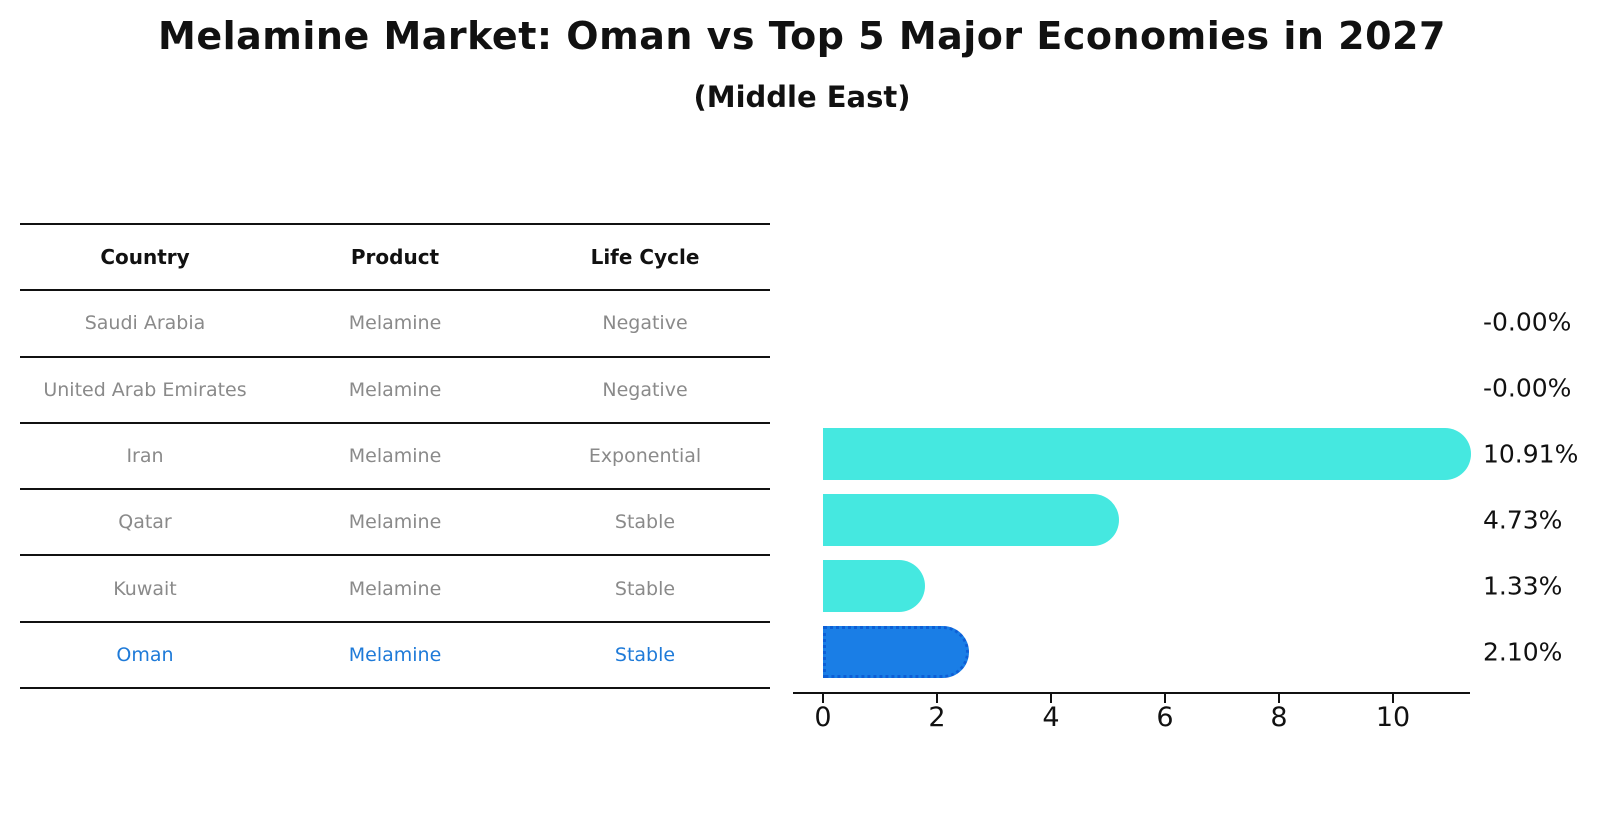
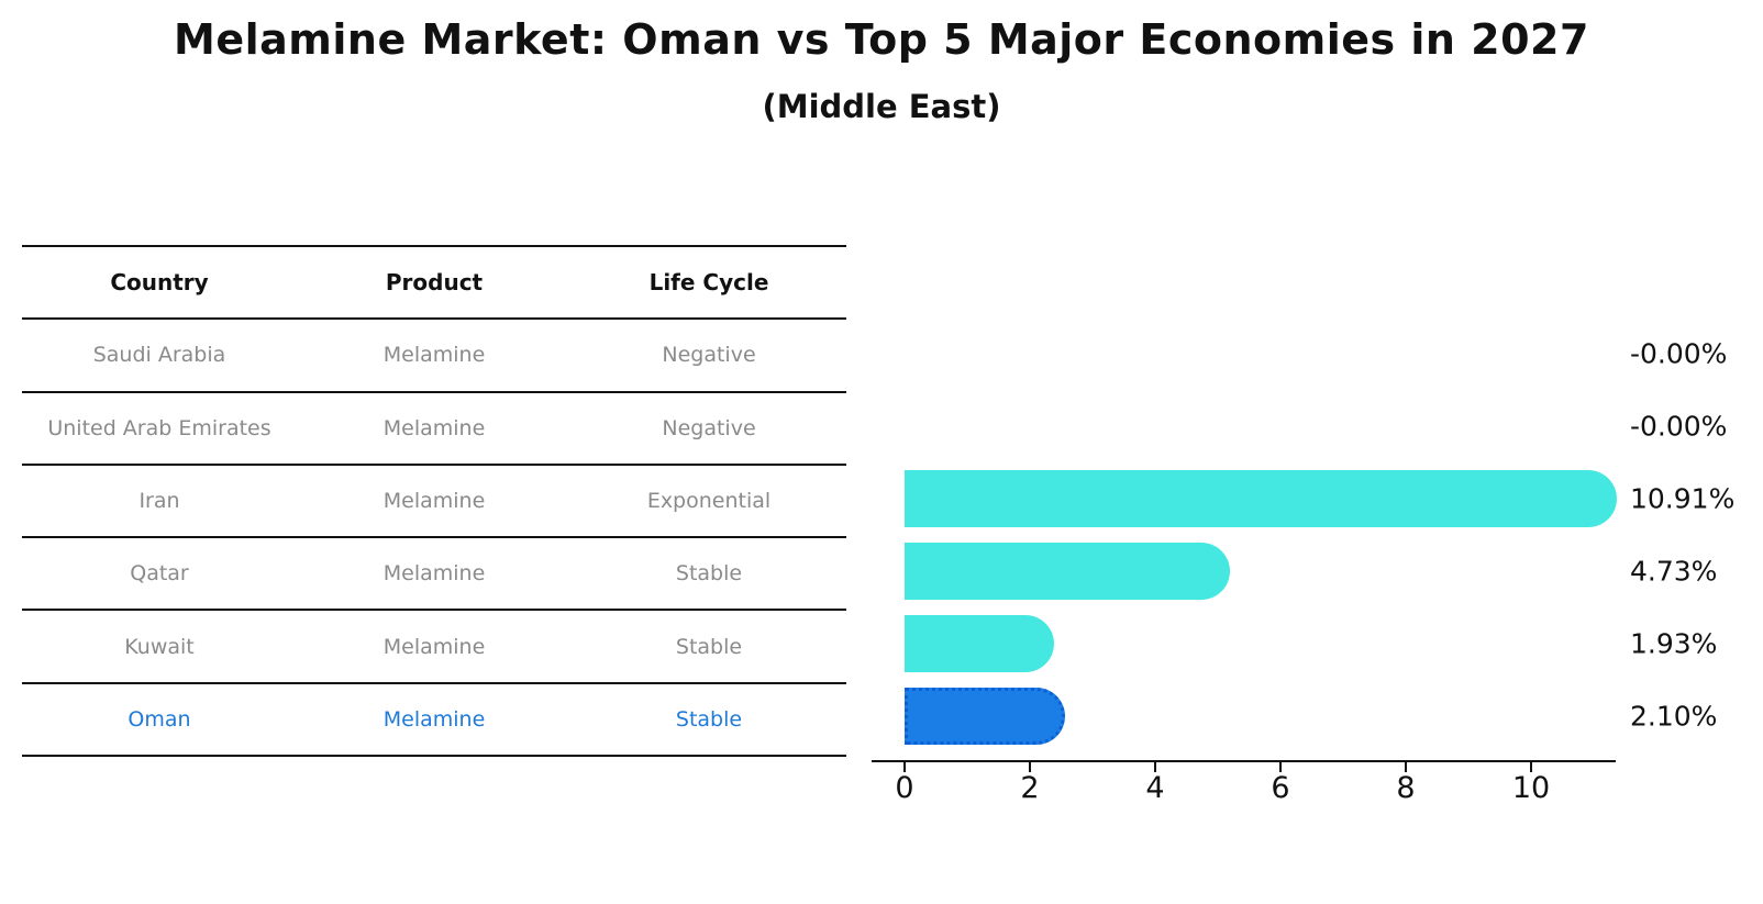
Kuwait: 1.33% -> 1.93%
